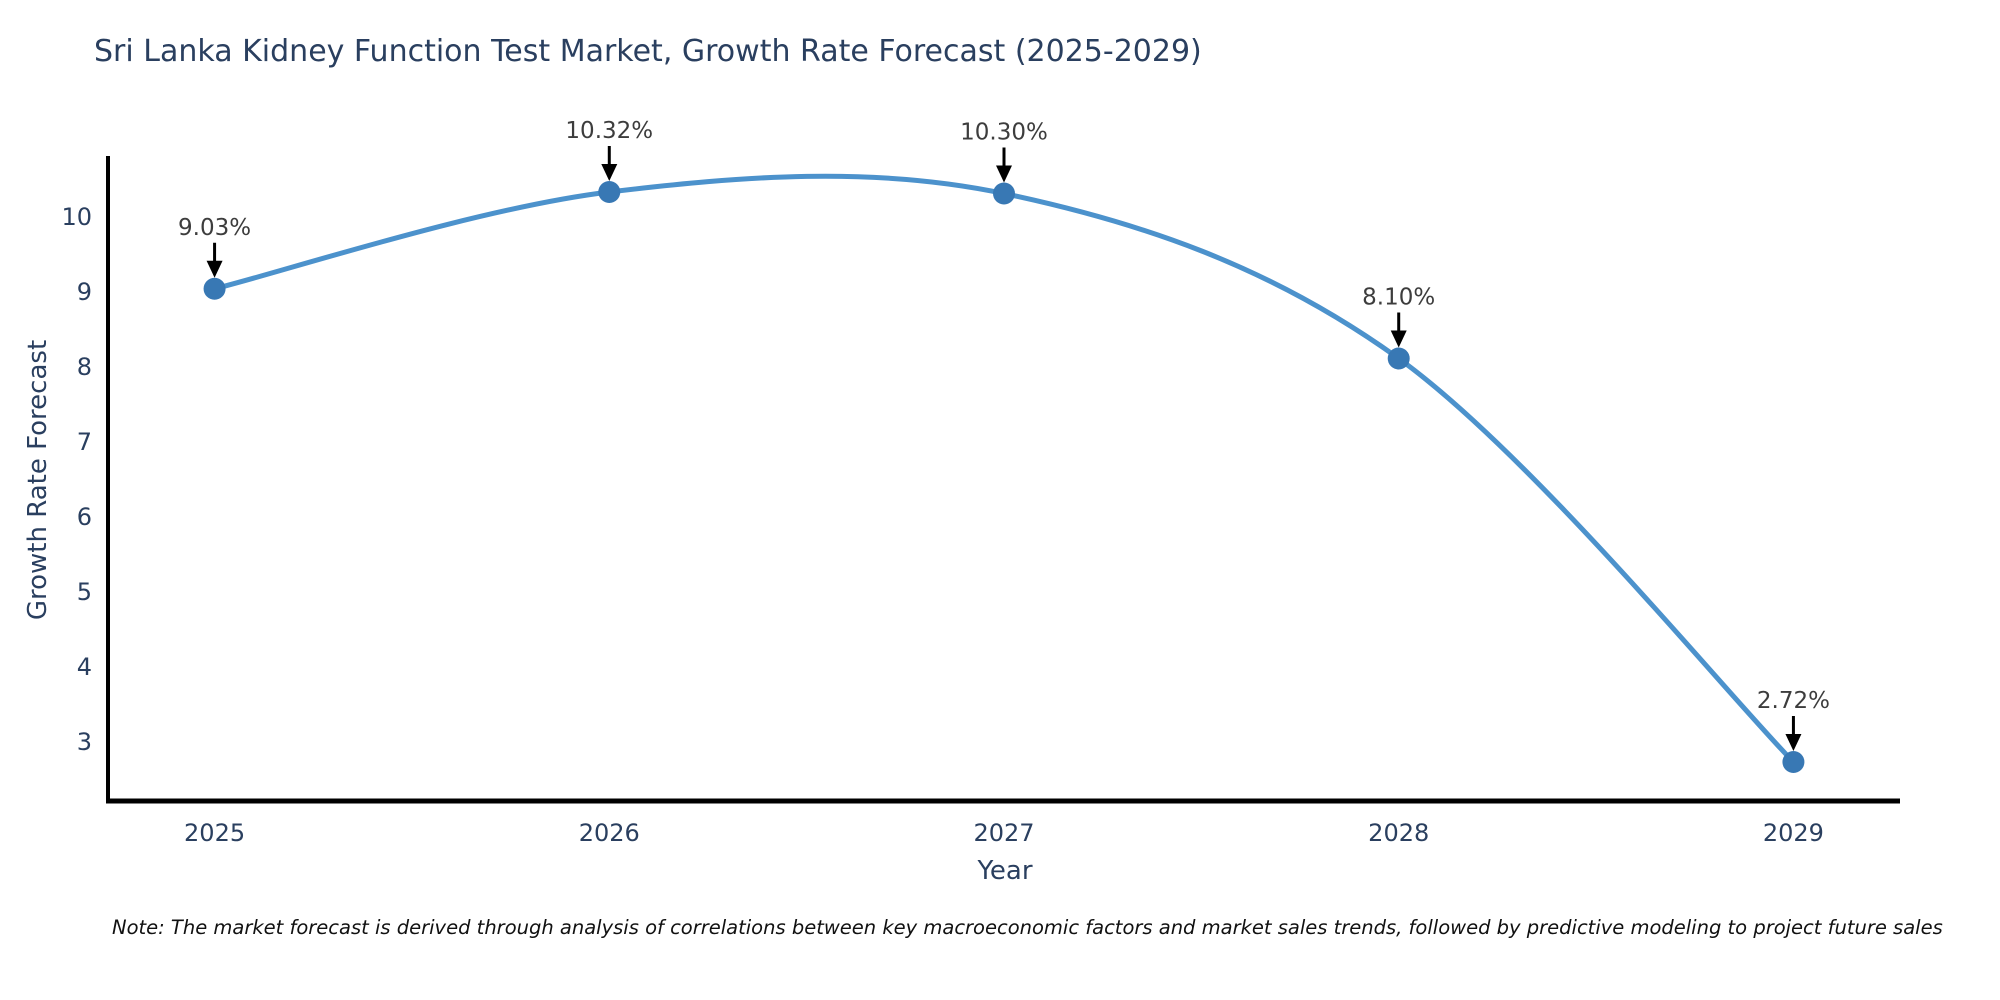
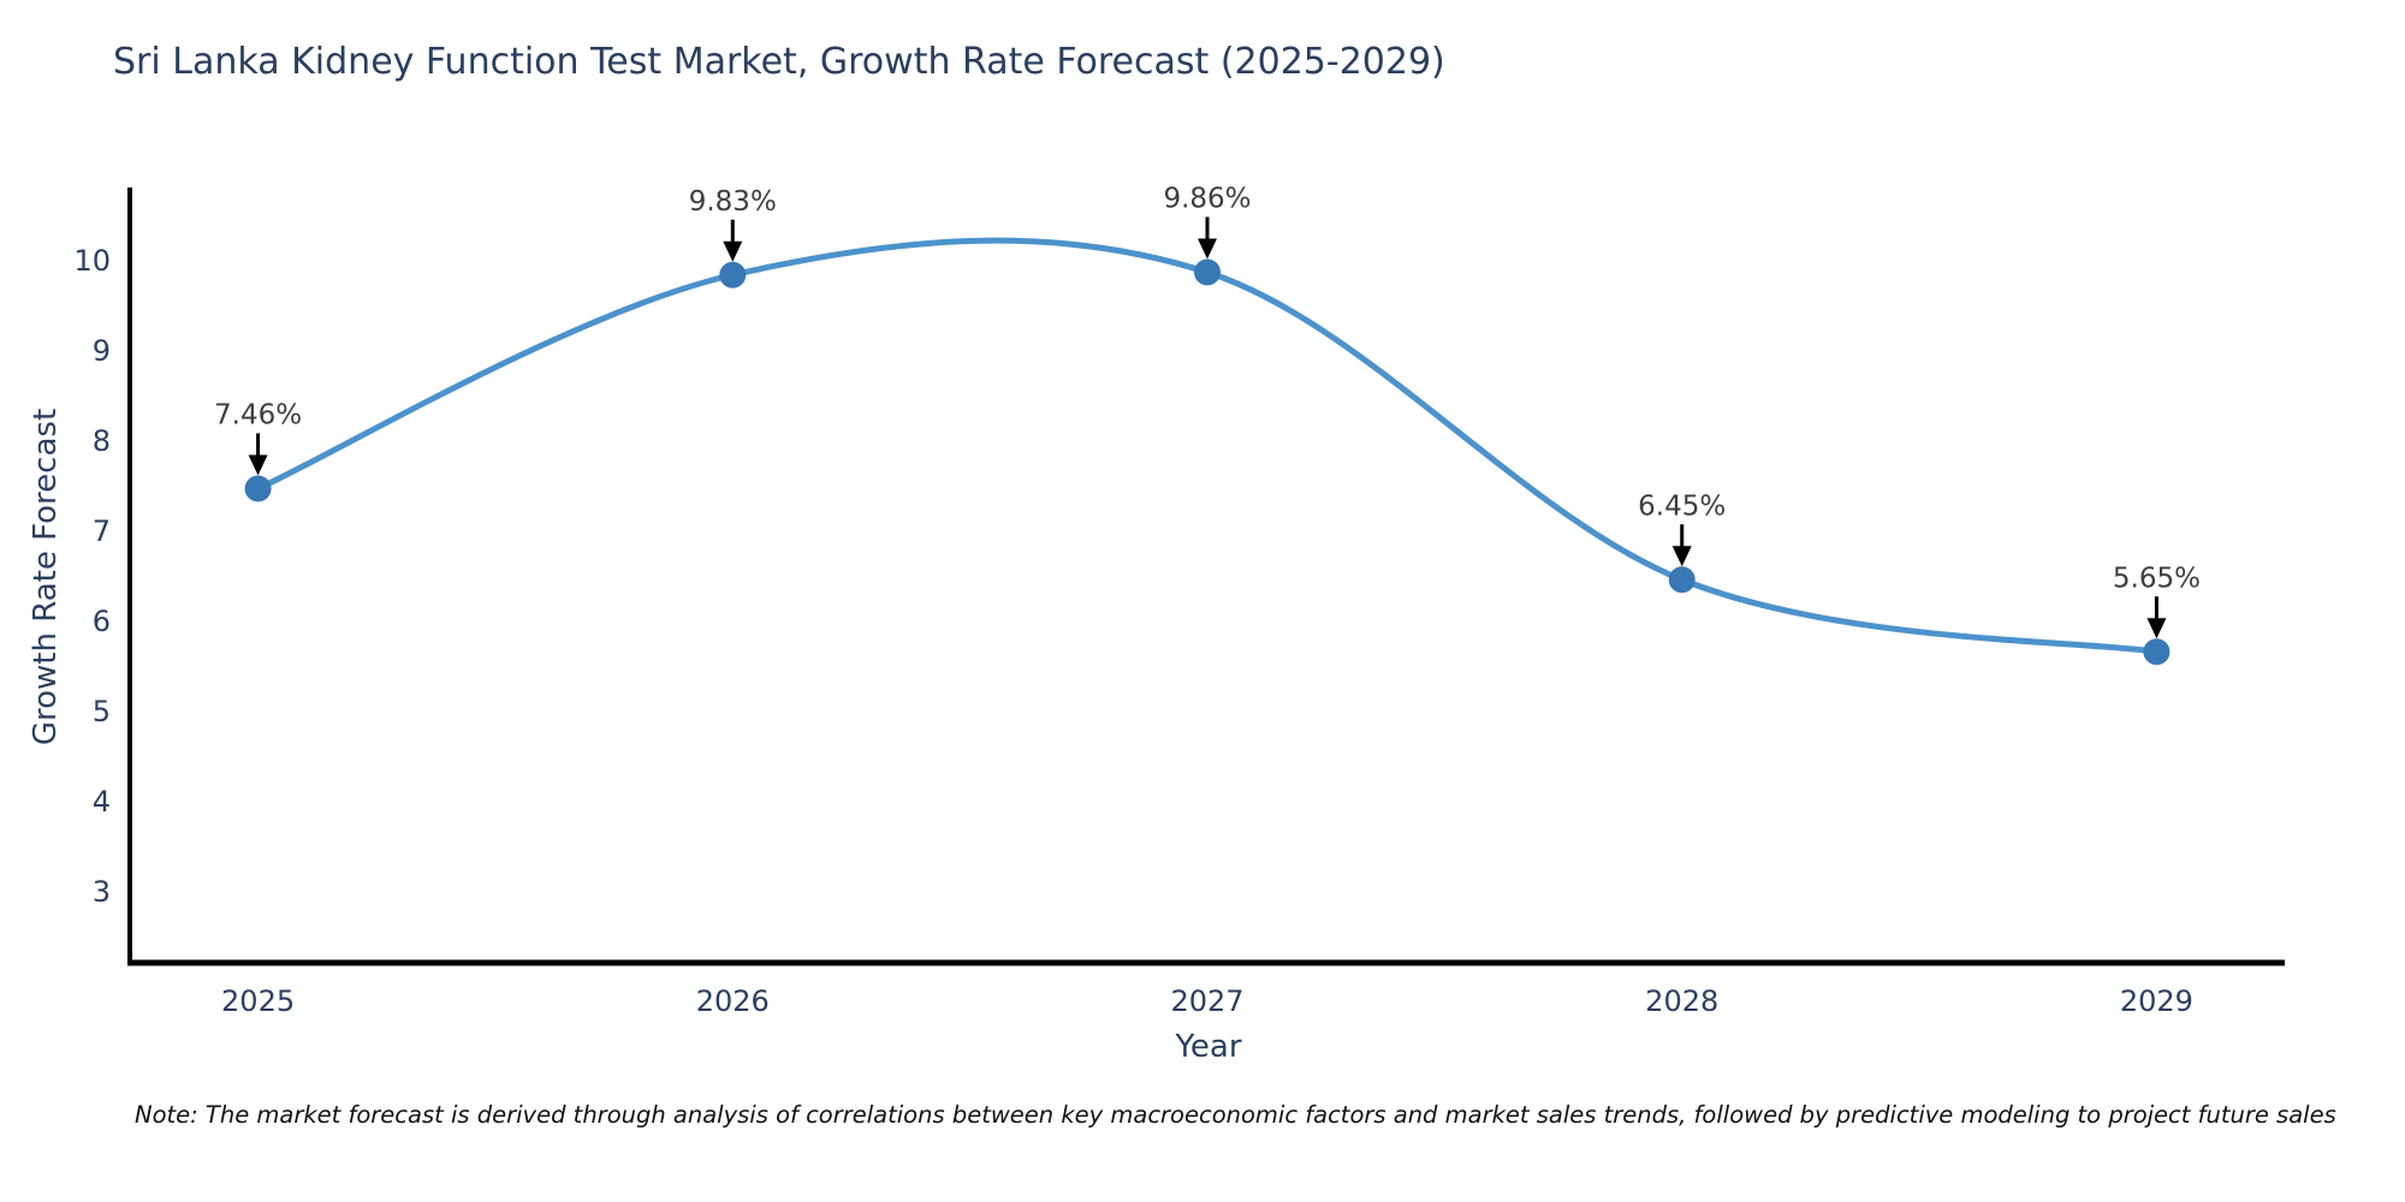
2025: 9.03% -> 7.46%
2026: 10.32% -> 9.83%
2027: 10.30% -> 9.86%
2028: 8.10% -> 6.45%
2029: 2.72% -> 5.65%
